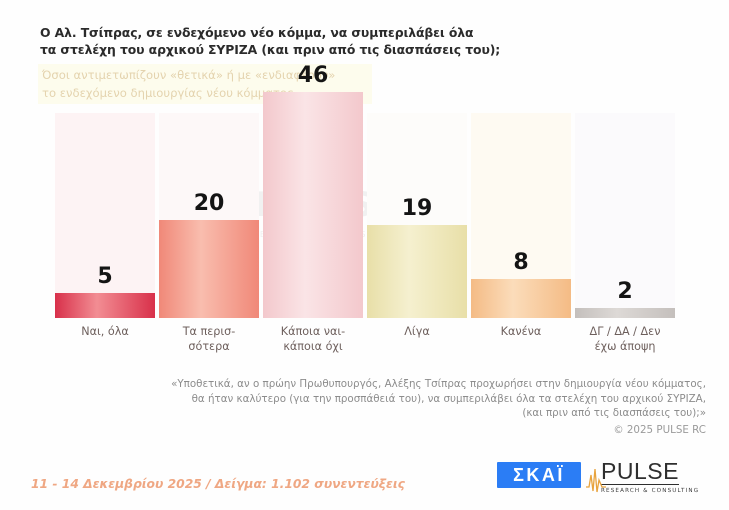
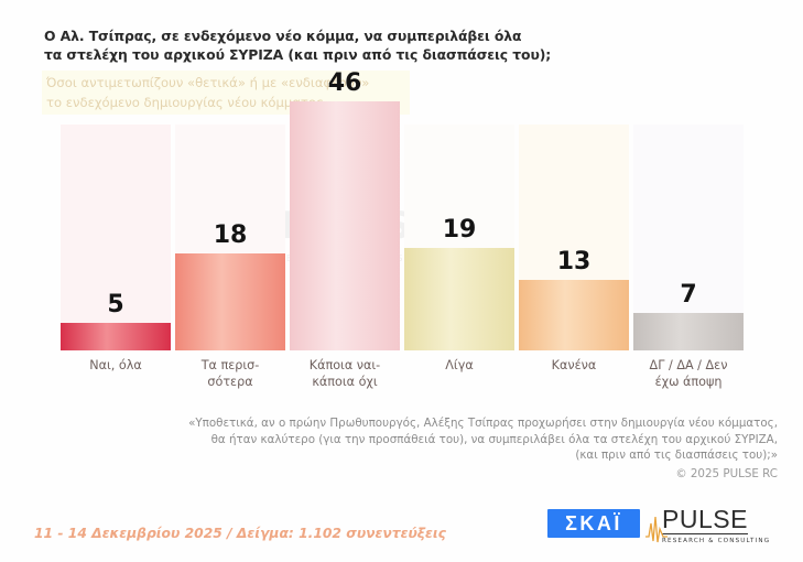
Τα περισ- σότερα: 20 -> 18
Κανένα: 8 -> 13
ΔΓ / ΔΑ / Δεν έχω άποψη: 2 -> 7
